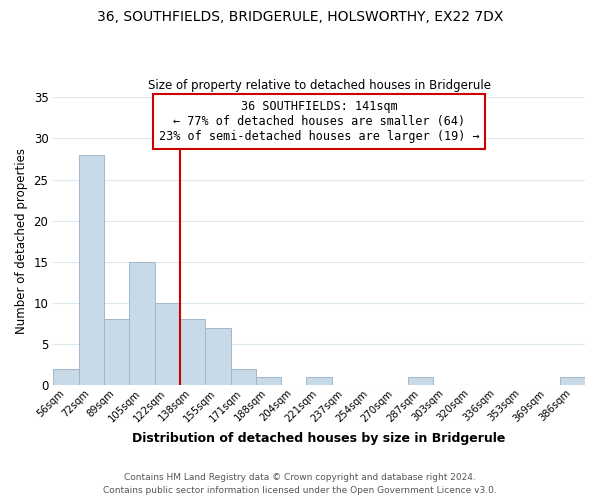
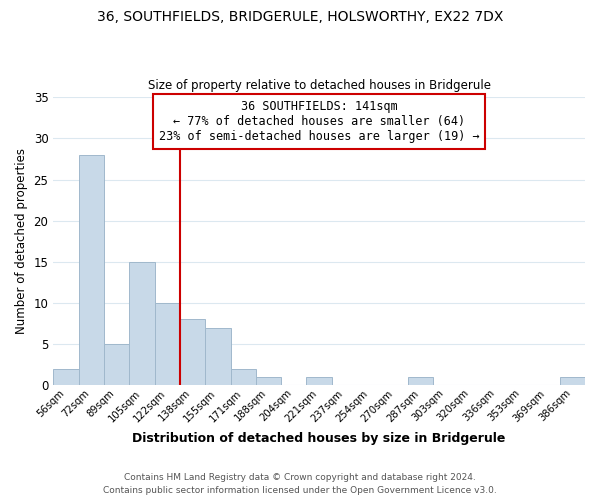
89sqm: 8 -> 5
